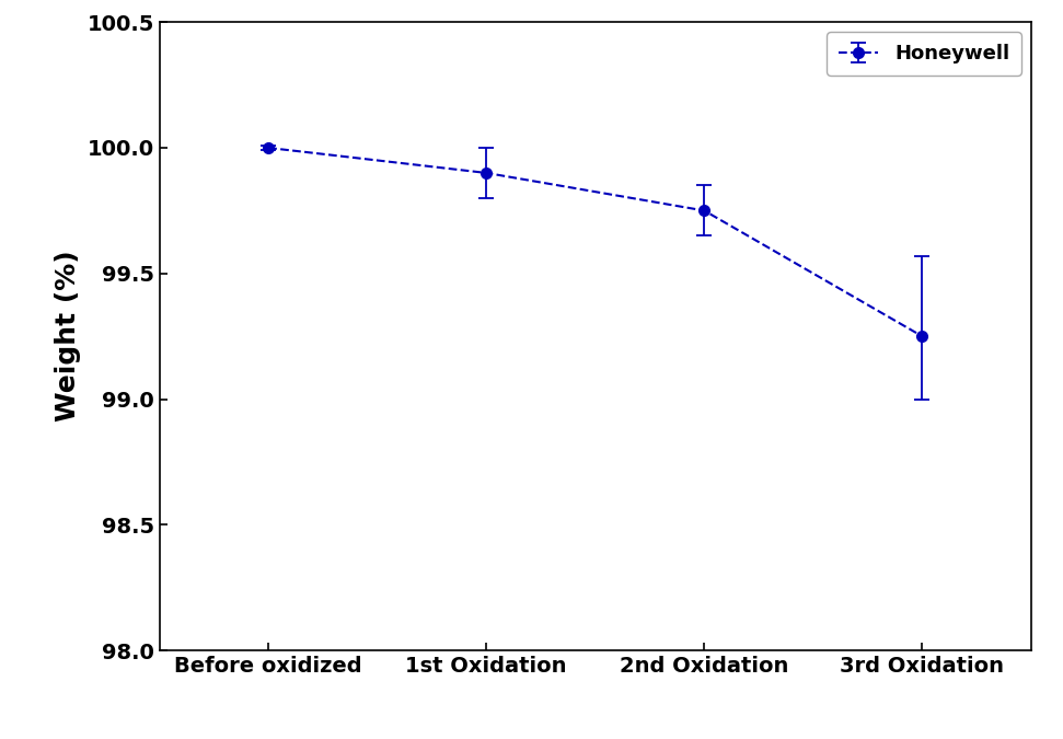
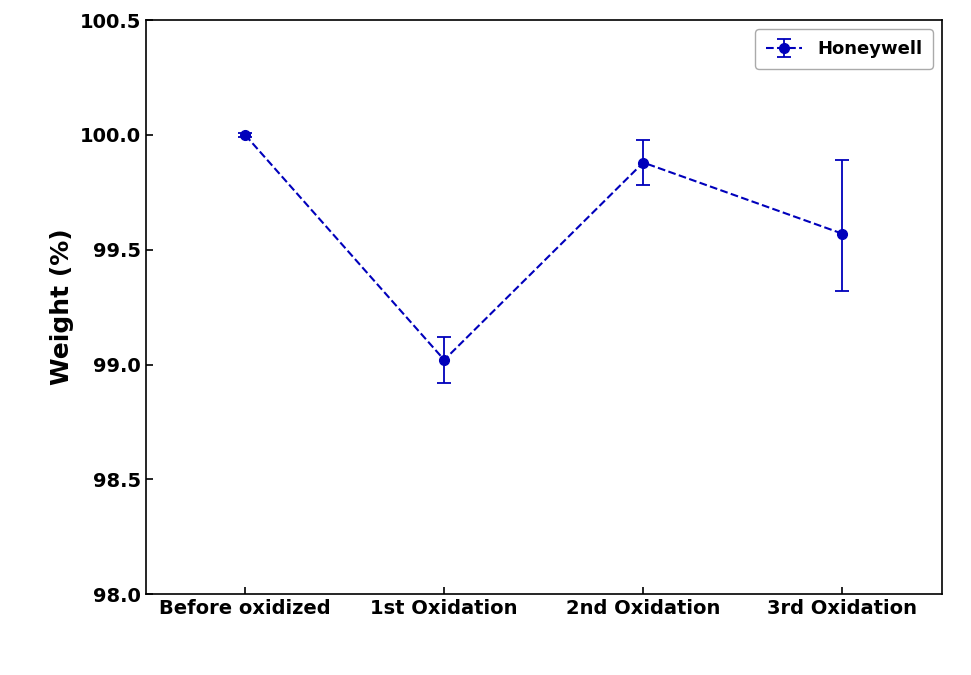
1st Oxidation: 99.90 -> 99.02
2nd Oxidation: 99.75 -> 99.88
3rd Oxidation: 99.25 -> 99.57
